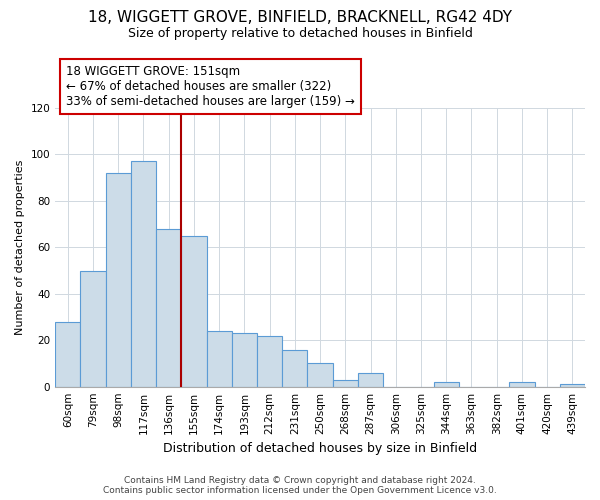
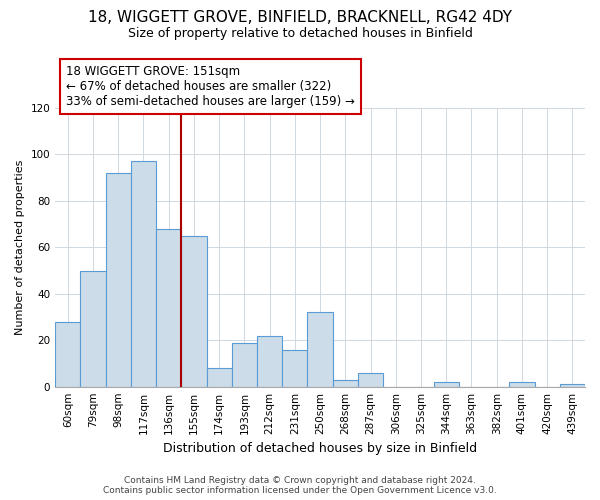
174sqm: 24 -> 8
193sqm: 23 -> 19
250sqm: 10 -> 32
